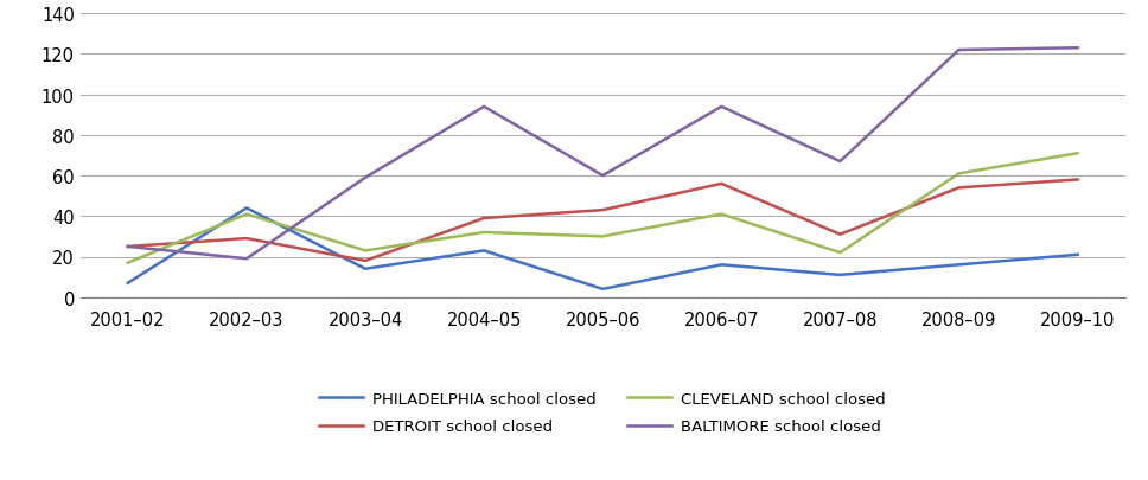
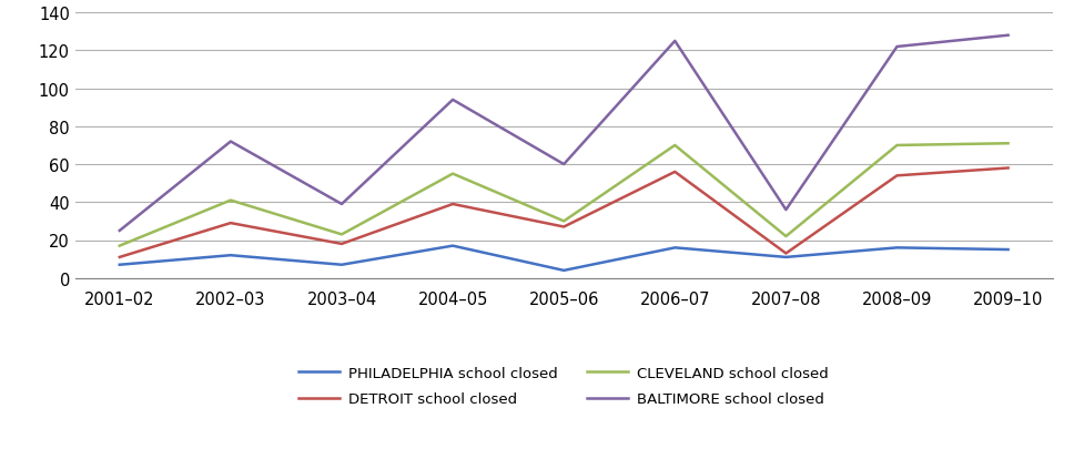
DETROIT school closed/2001–02: 25 -> 11
PHILADELPHIA school closed/2002–03: 44 -> 12
BALTIMORE school closed/2002–03: 19 -> 72
PHILADELPHIA school closed/2003–04: 14 -> 7
BALTIMORE school closed/2003–04: 59 -> 39
PHILADELPHIA school closed/2004–05: 23 -> 17
CLEVELAND school closed/2004–05: 32 -> 55
DETROIT school closed/2005–06: 43 -> 27
CLEVELAND school closed/2006–07: 41 -> 70
BALTIMORE school closed/2006–07: 94 -> 125
DETROIT school closed/2007–08: 31 -> 13
BALTIMORE school closed/2007–08: 67 -> 36
CLEVELAND school closed/2008–09: 61 -> 70
PHILADELPHIA school closed/2009–10: 21 -> 15
BALTIMORE school closed/2009–10: 123 -> 128
